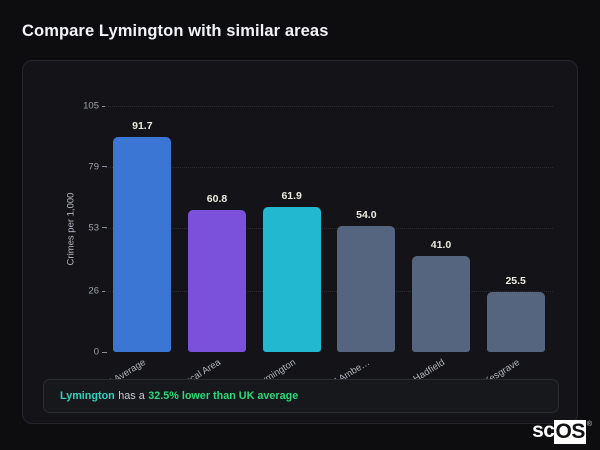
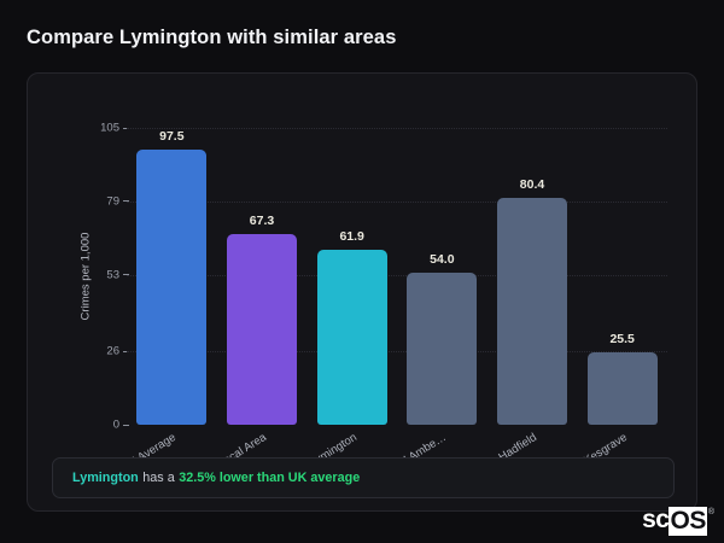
UK Average: 91.7 -> 97.5
Local Area: 60.8 -> 67.3
Hadfield: 41.0 -> 80.4
